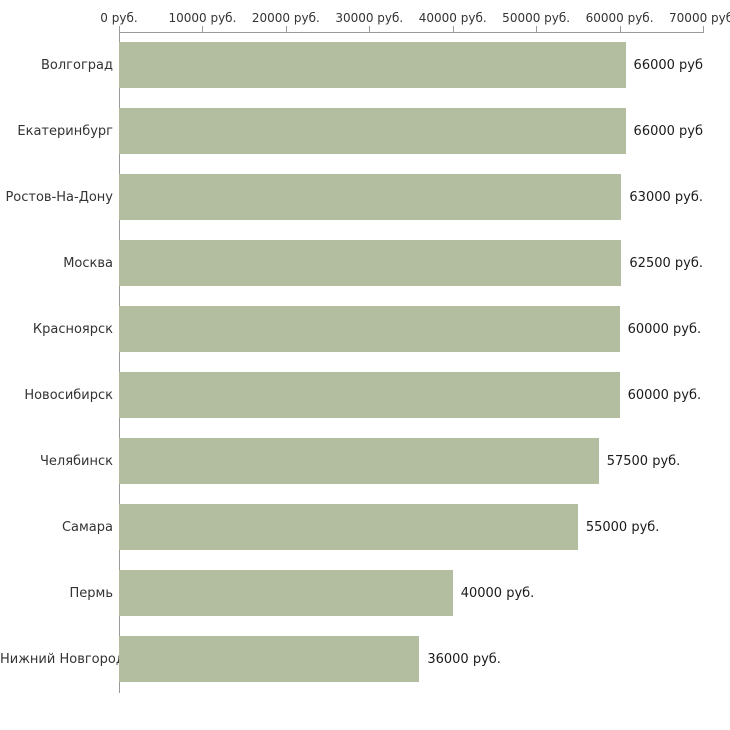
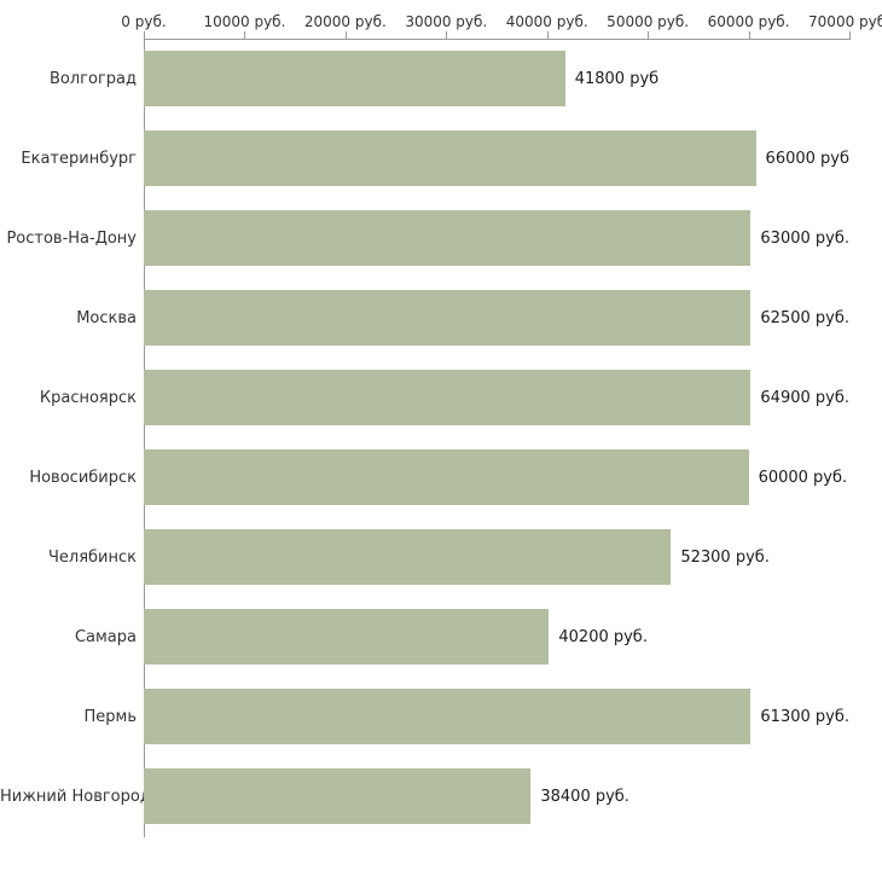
Волгоград: 66000 -> 41800
Красноярск: 60000 -> 64900
Челябинск: 57500 -> 52300
Самара: 55000 -> 40200
Пермь: 40000 -> 61300
Нижний Новгород: 36000 -> 38400
